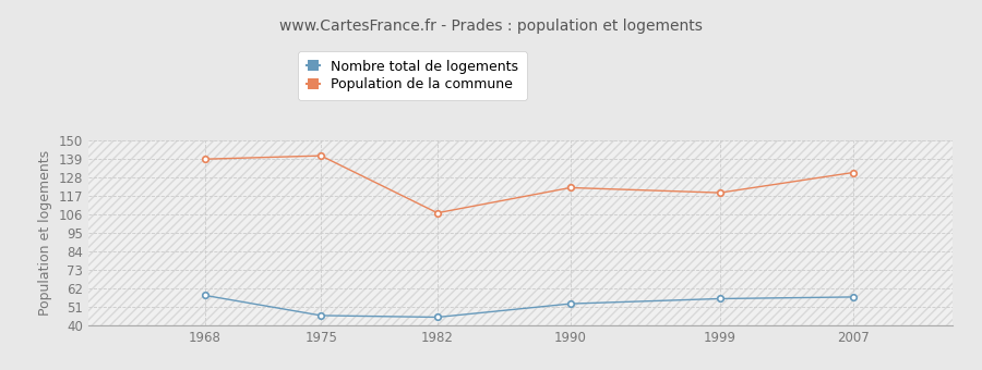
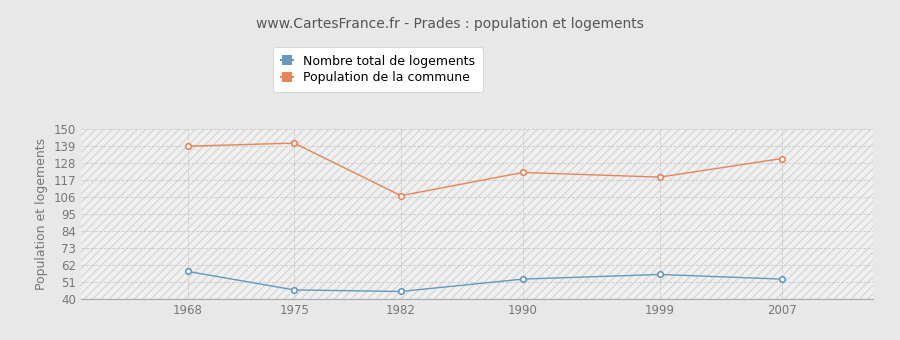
Nombre total de logements/2007: 57 -> 53
